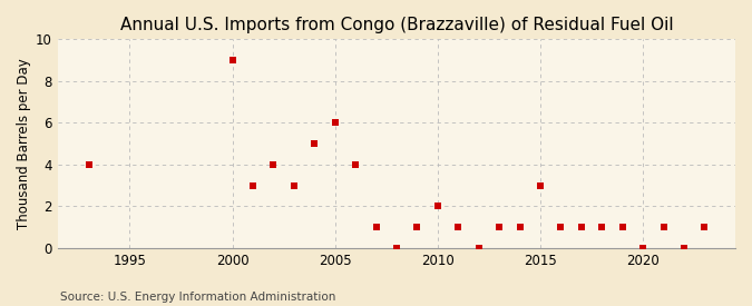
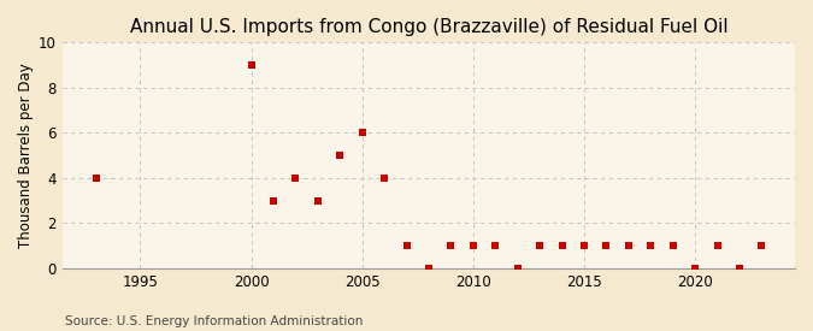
2010: 2 -> 1
2015: 3 -> 1
